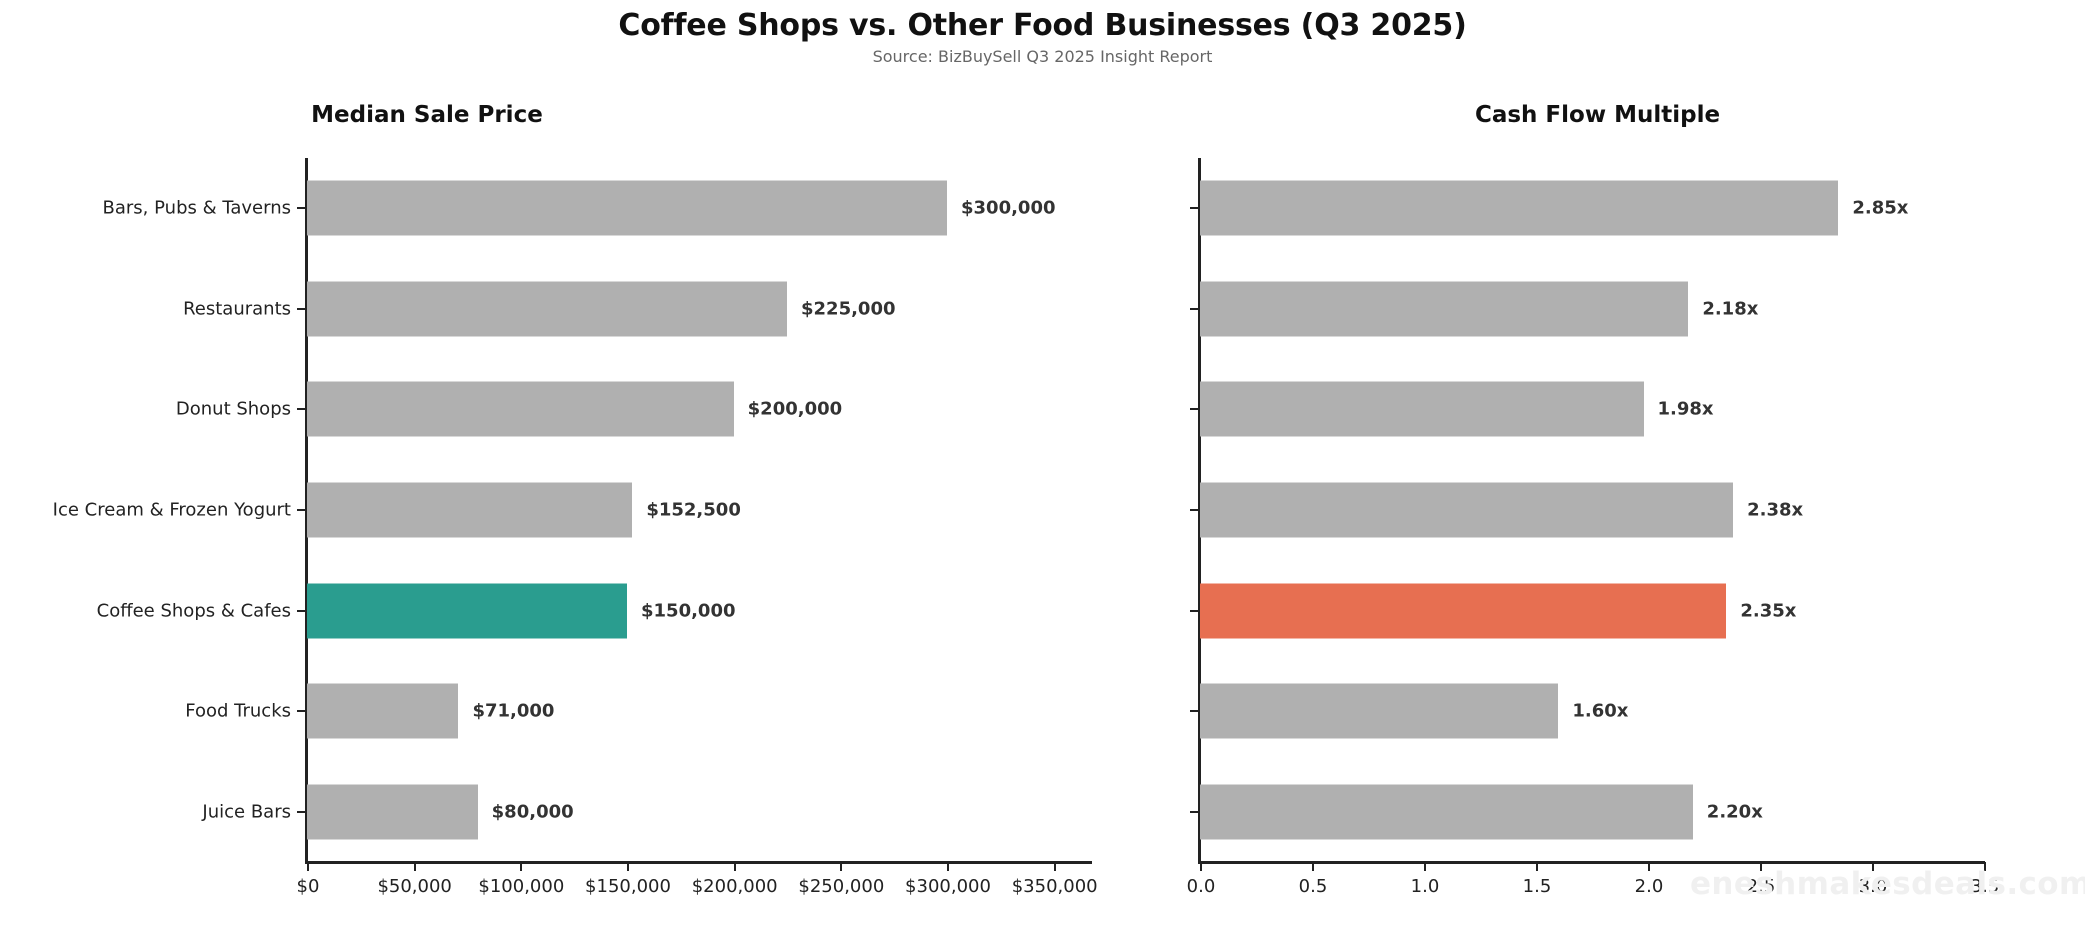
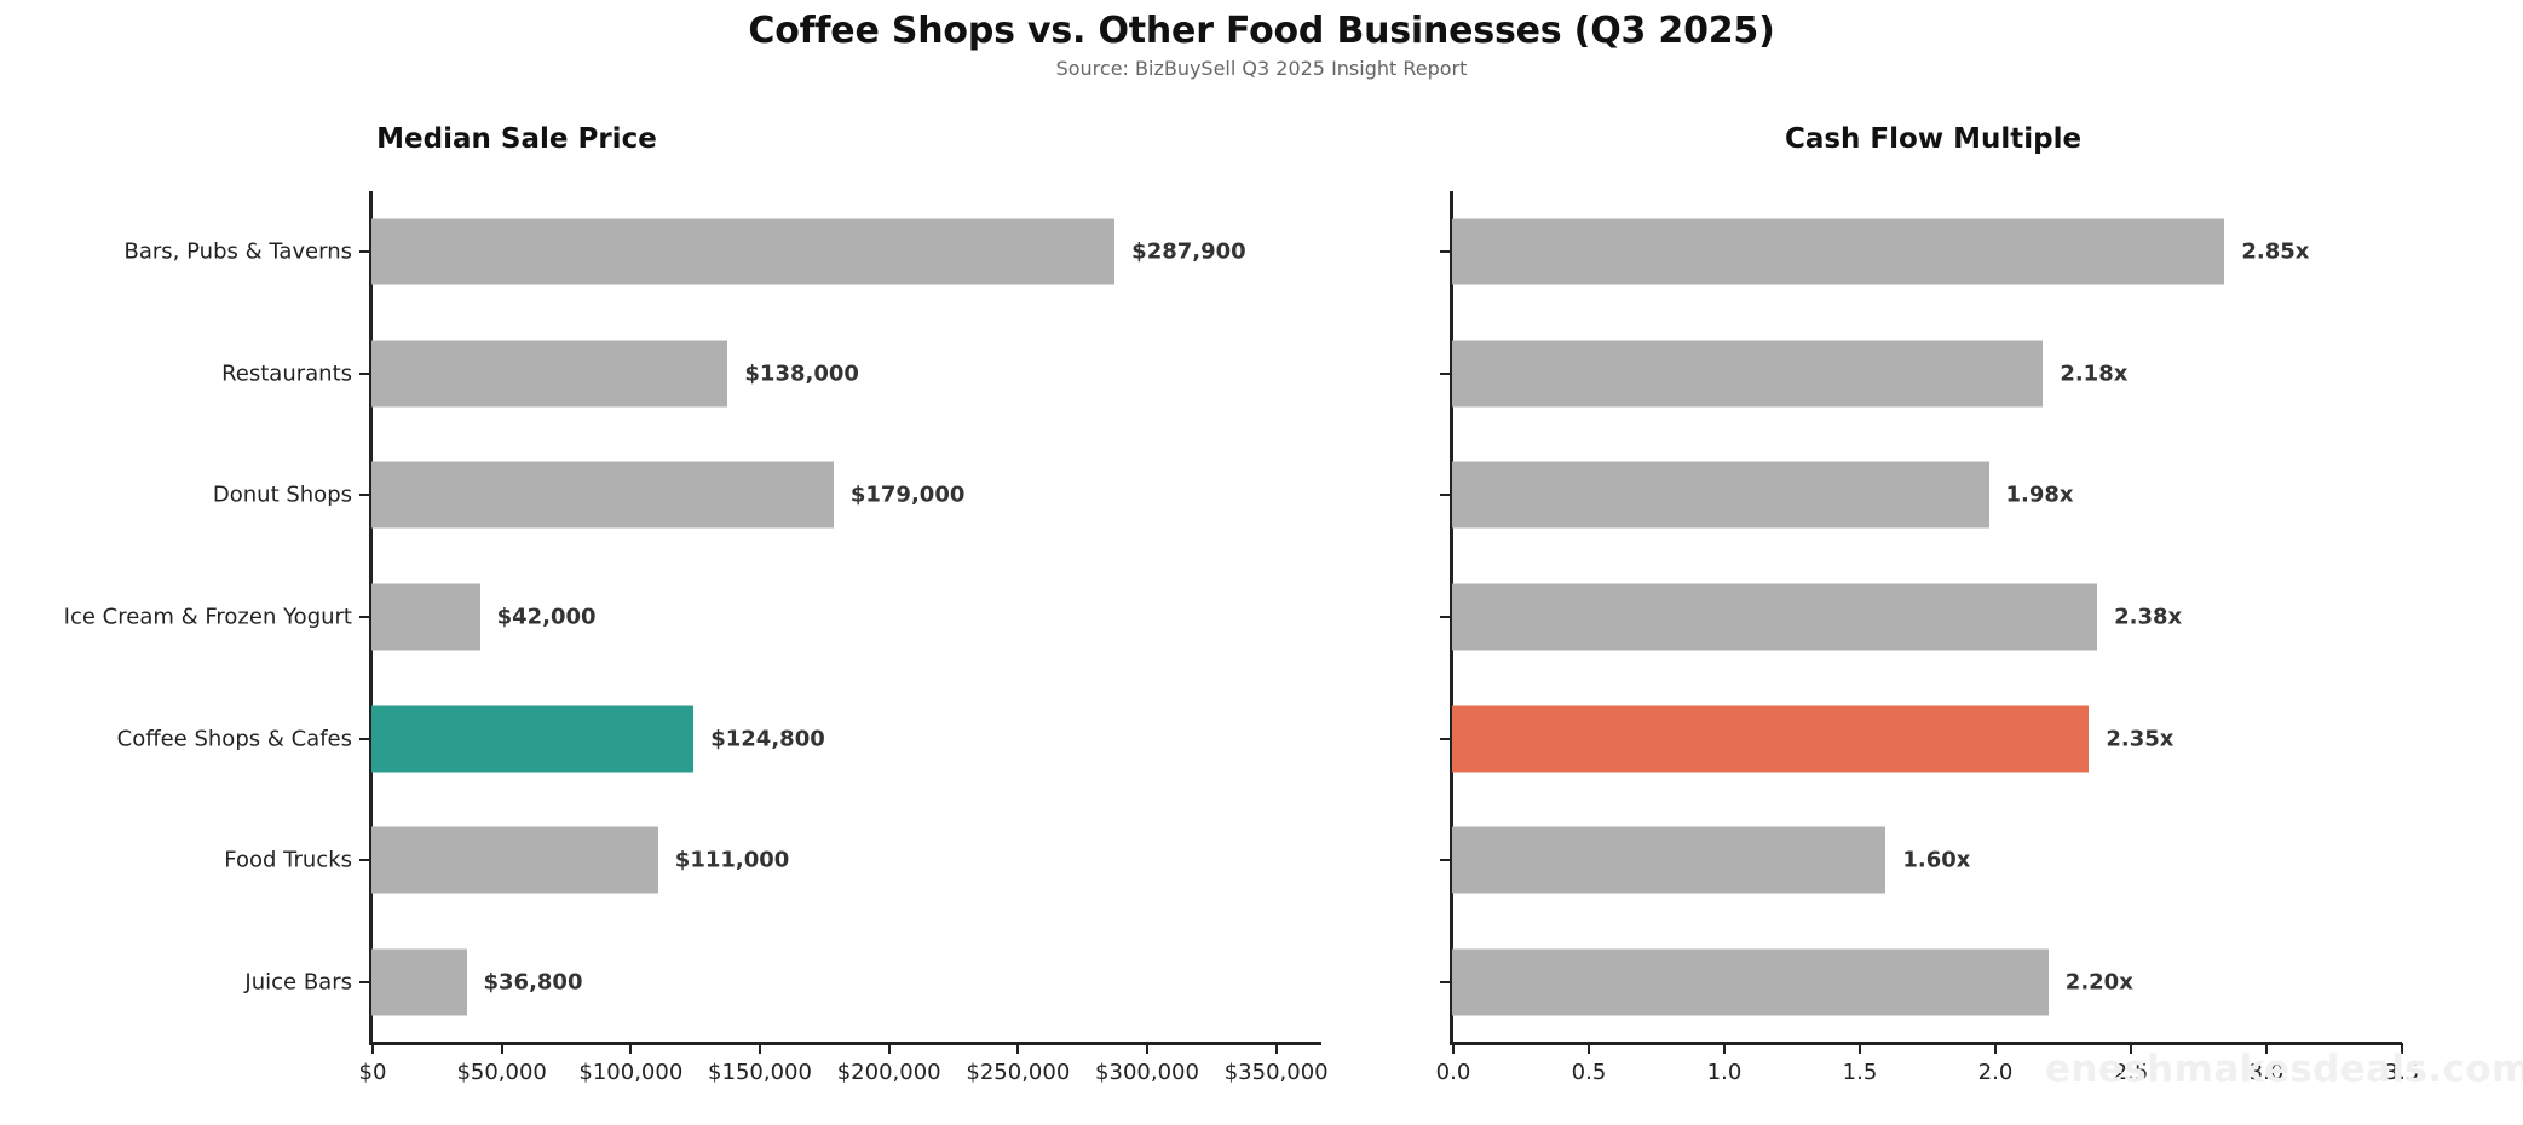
Median Sale Price/Bars, Pubs & Taverns: $300,000 -> $287,900
Median Sale Price/Restaurants: $225,000 -> $138,000
Median Sale Price/Donut Shops: $200,000 -> $179,000
Median Sale Price/Ice Cream & Frozen Yogurt: $152,500 -> $42,000
Median Sale Price/Coffee Shops & Cafes: $150,000 -> $124,800
Median Sale Price/Food Trucks: $71,000 -> $111,000
Median Sale Price/Juice Bars: $80,000 -> $36,800
